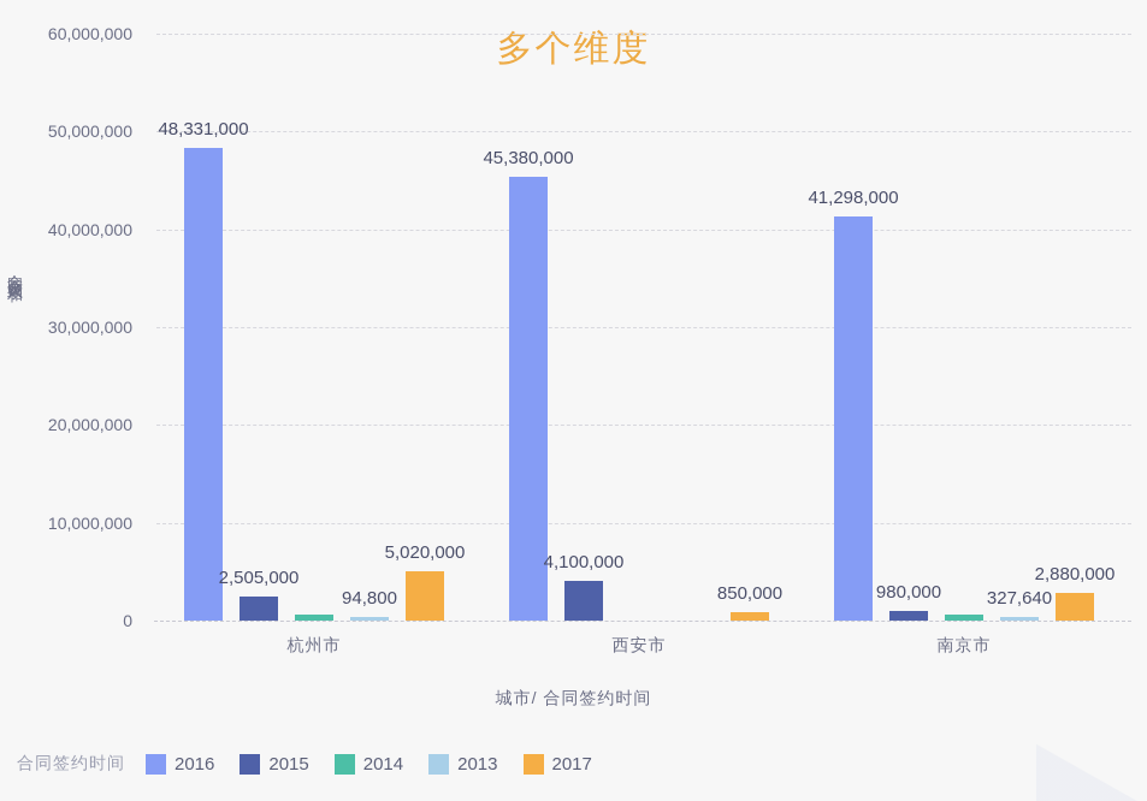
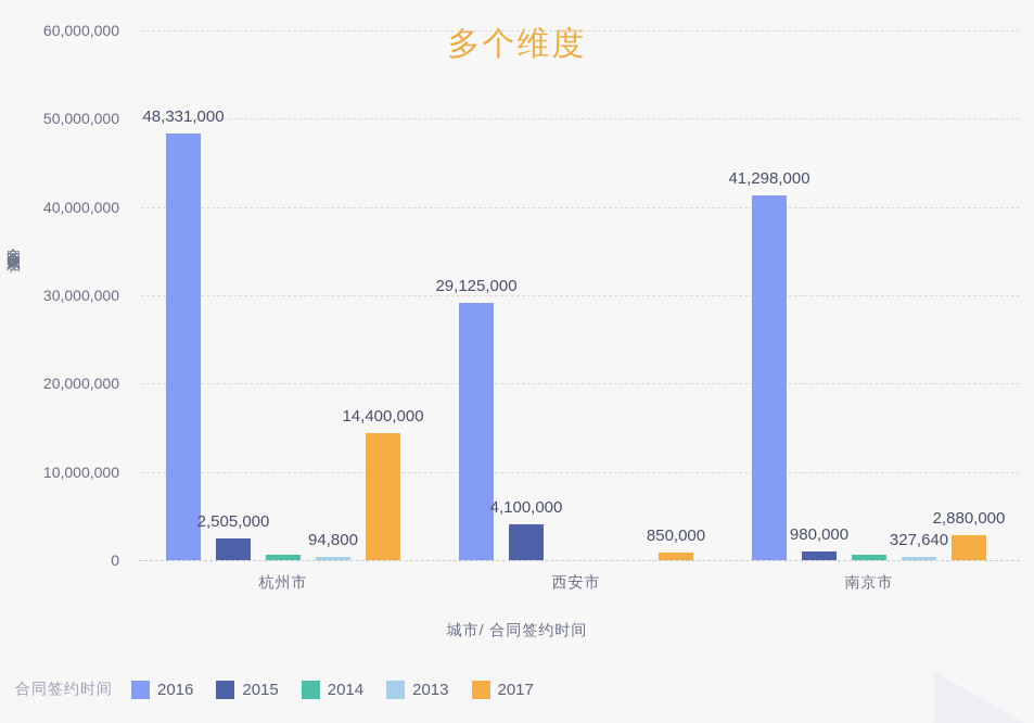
2017/杭州市: 5,020,000 -> 14,400,000
2016/西安市: 45,380,000 -> 29,125,000
